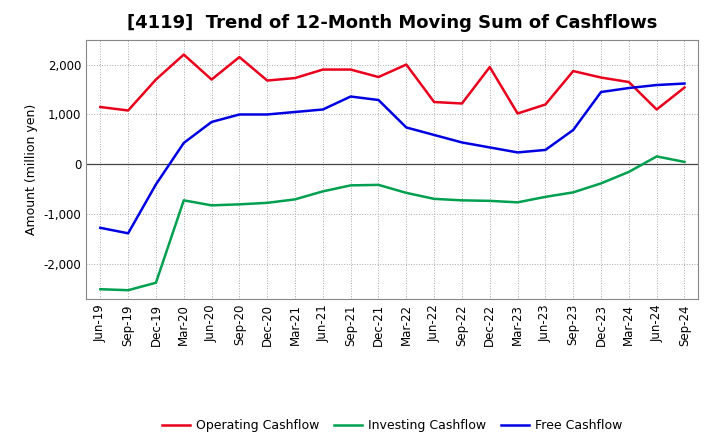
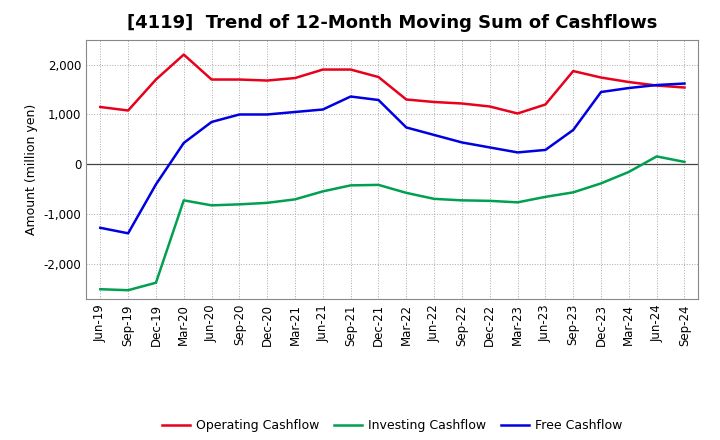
Operating Cashflow/Sep-20: 2,150 -> 1,700
Operating Cashflow/Mar-22: 2,000 -> 1,300
Operating Cashflow/Dec-22: 1,950 -> 1,160
Operating Cashflow/Jun-24: 1,100 -> 1,580
